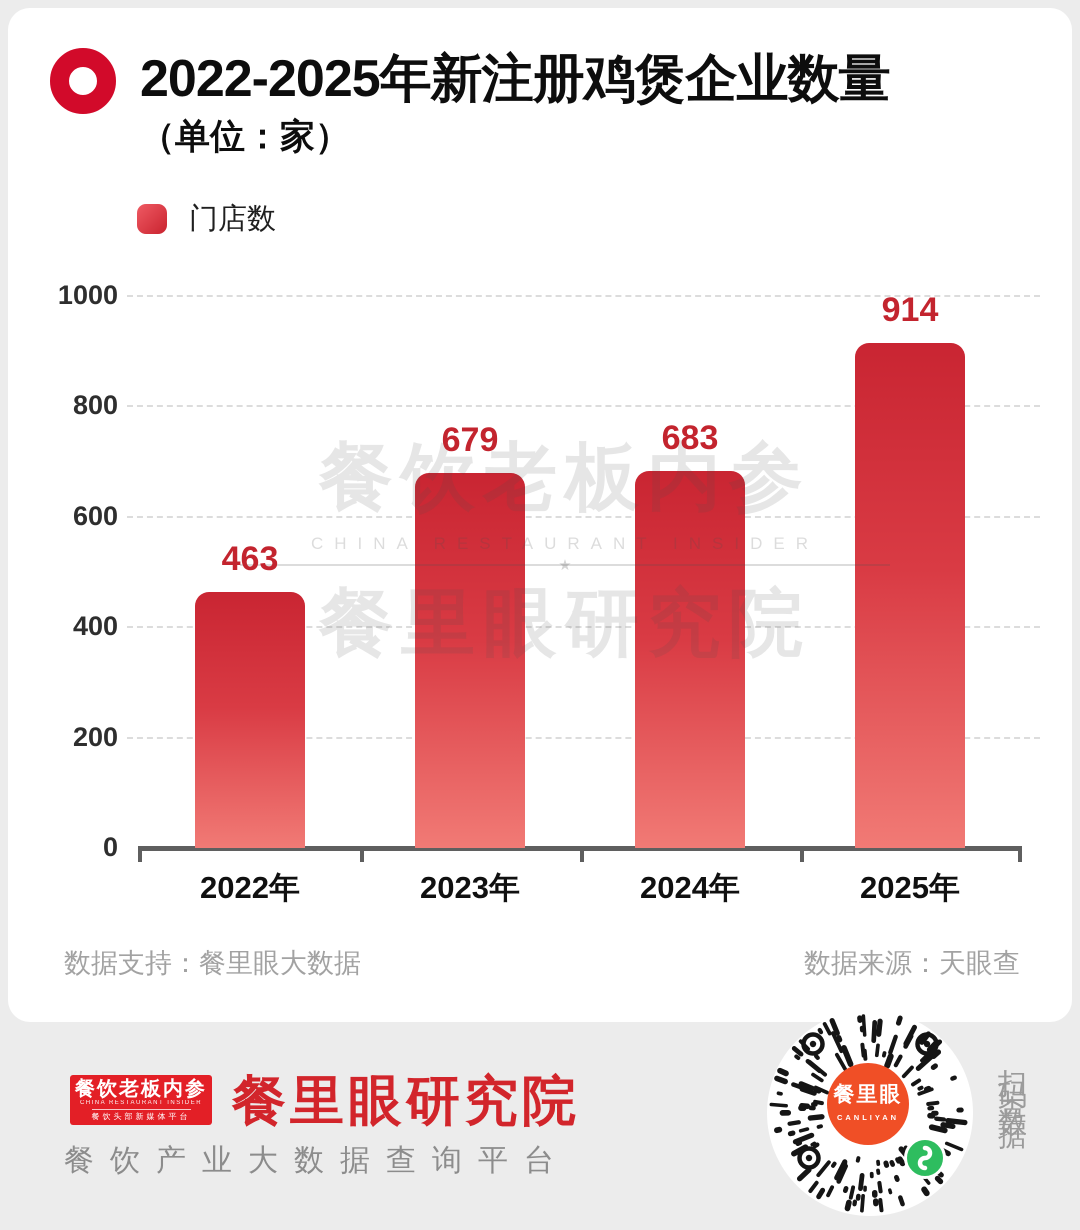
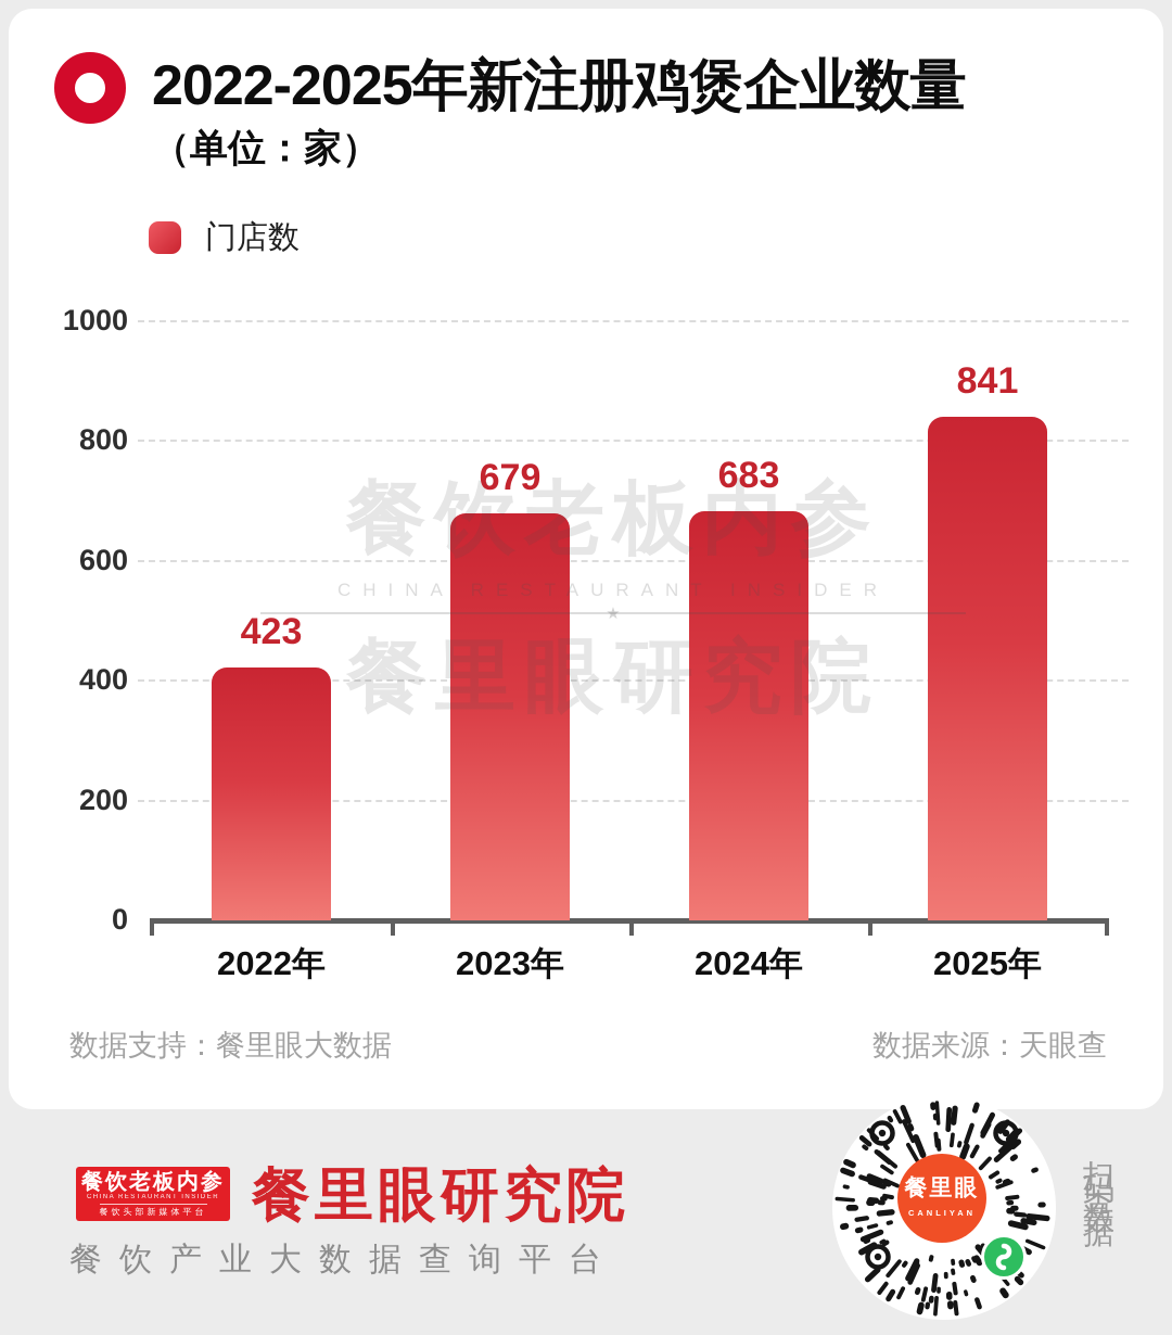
2022年: 463 -> 423
2025年: 914 -> 841
